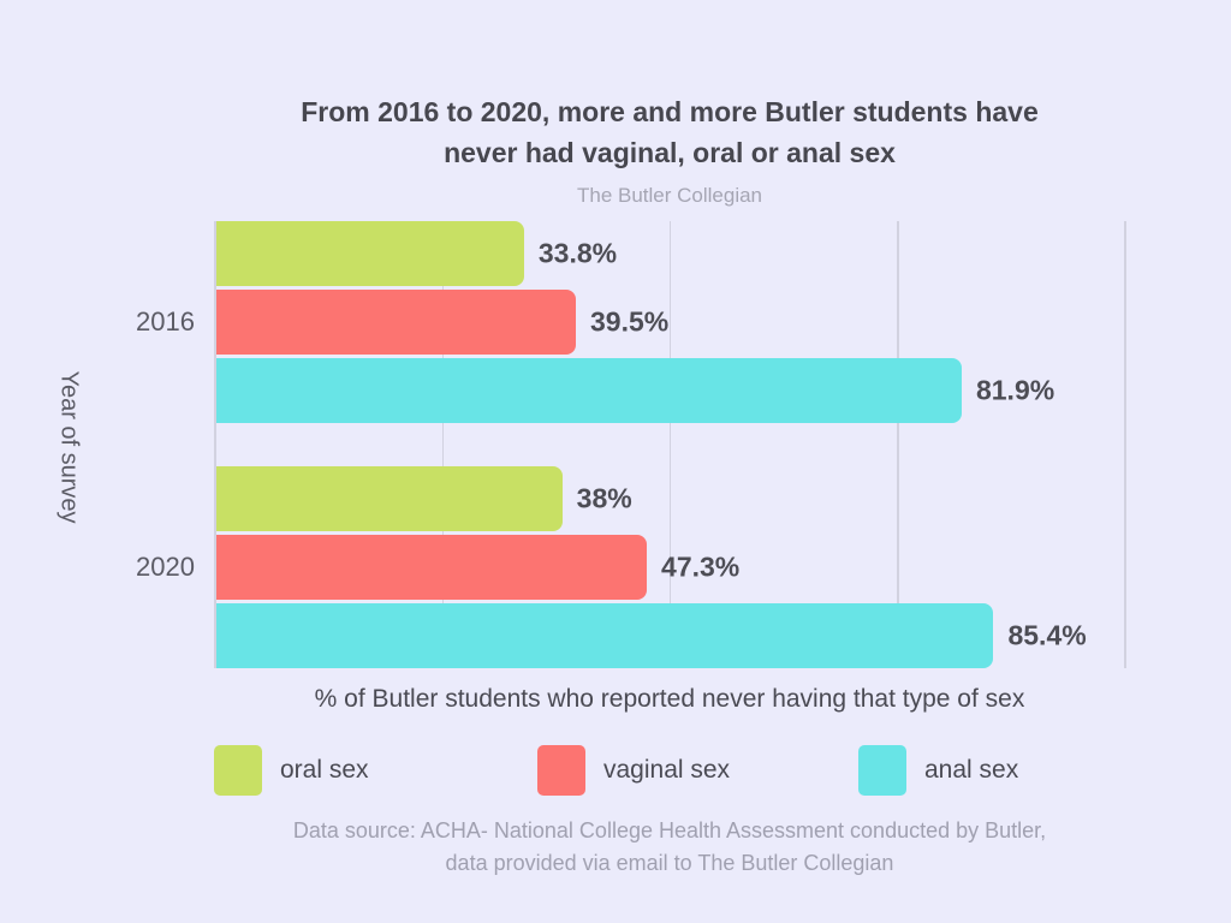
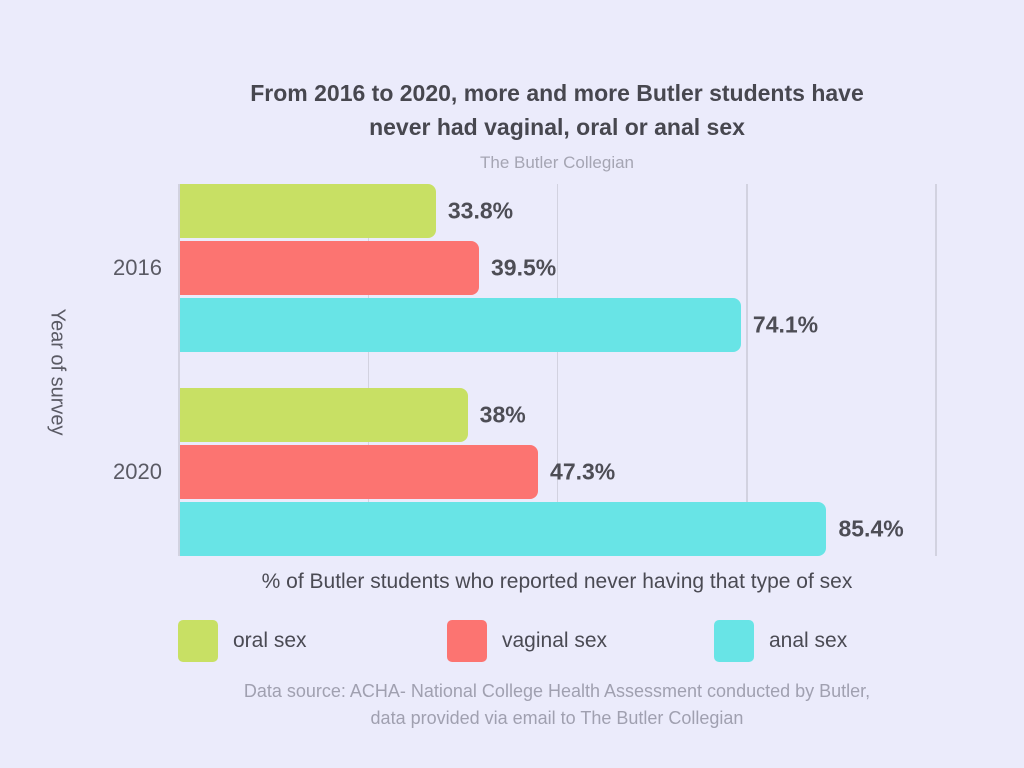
anal sex/2016: 81.9% -> 74.1%
